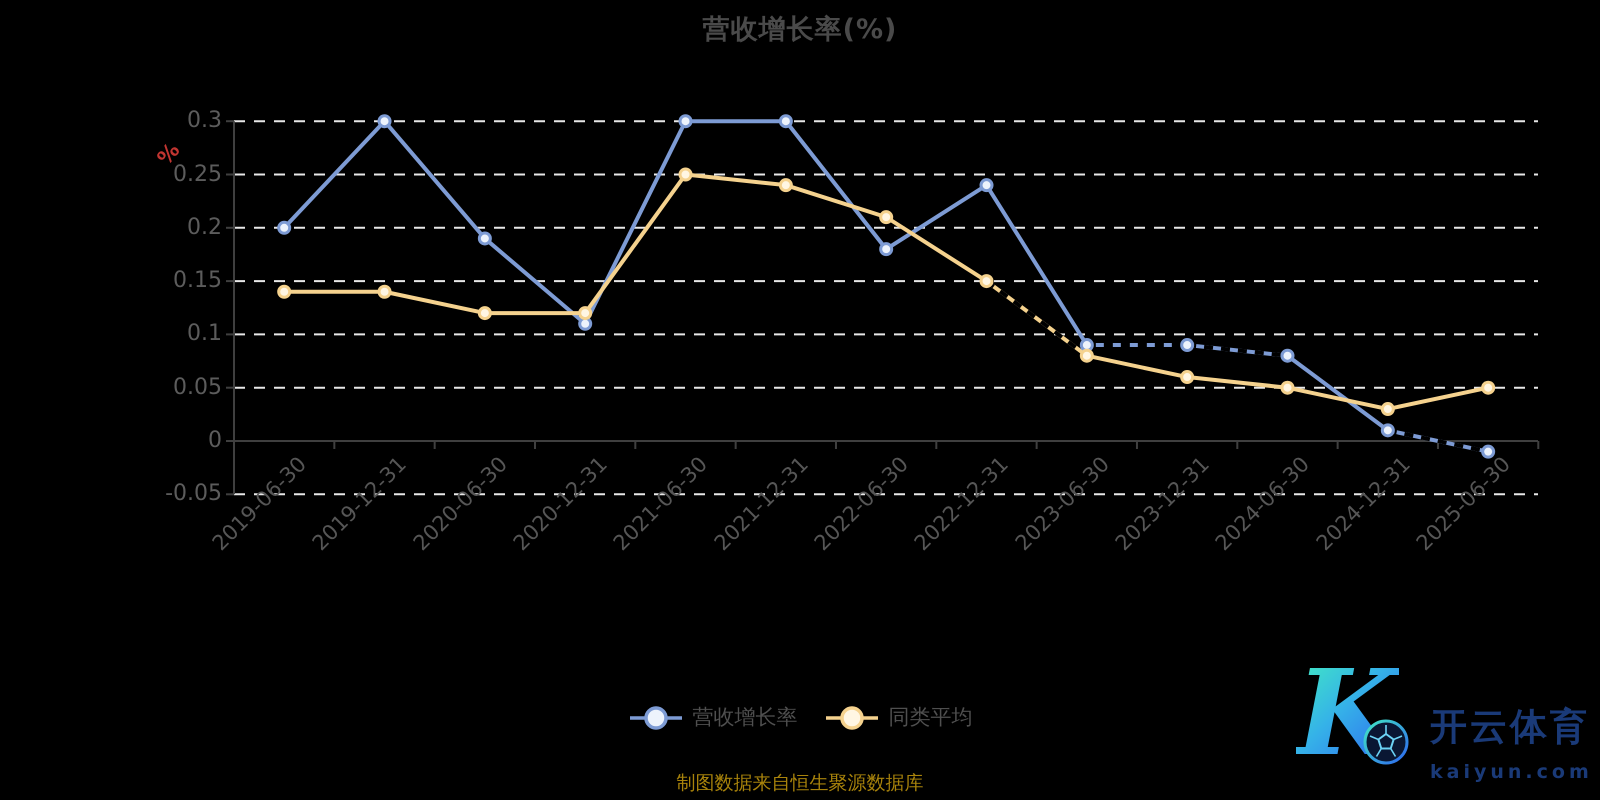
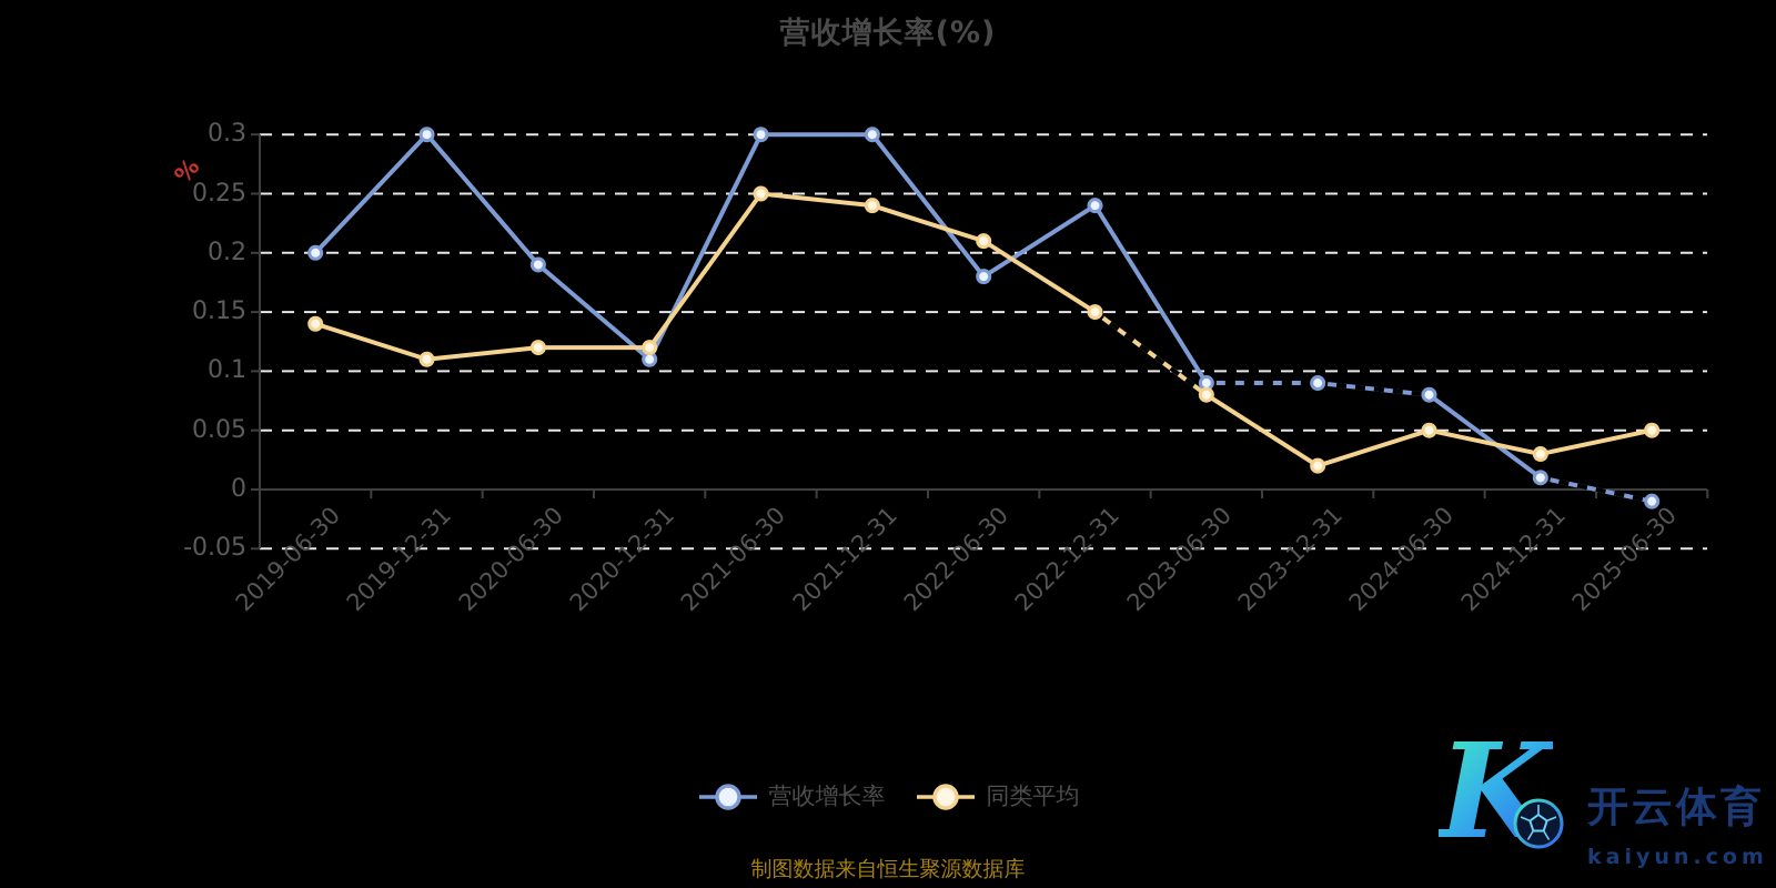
同类平均/2019-12-31: 0.14 -> 0.11
同类平均/2023-12-31: 0.06 -> 0.02
